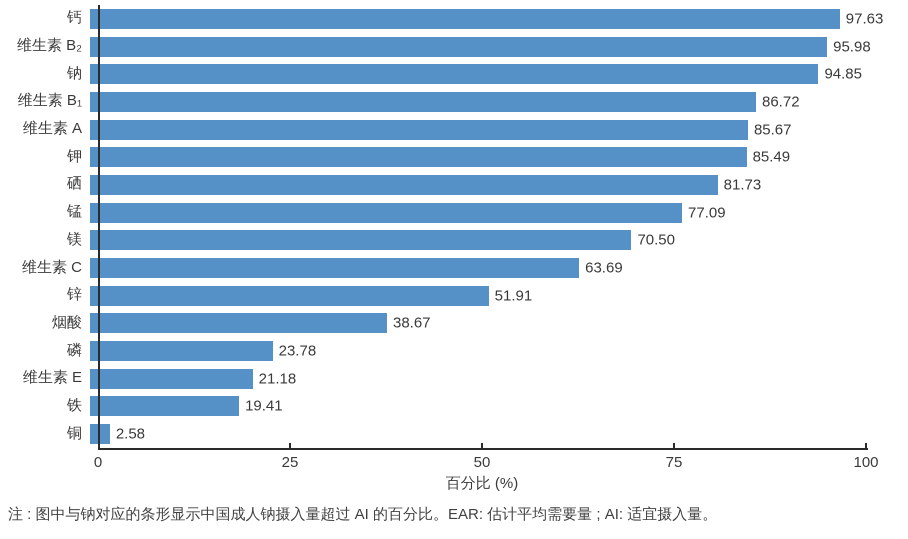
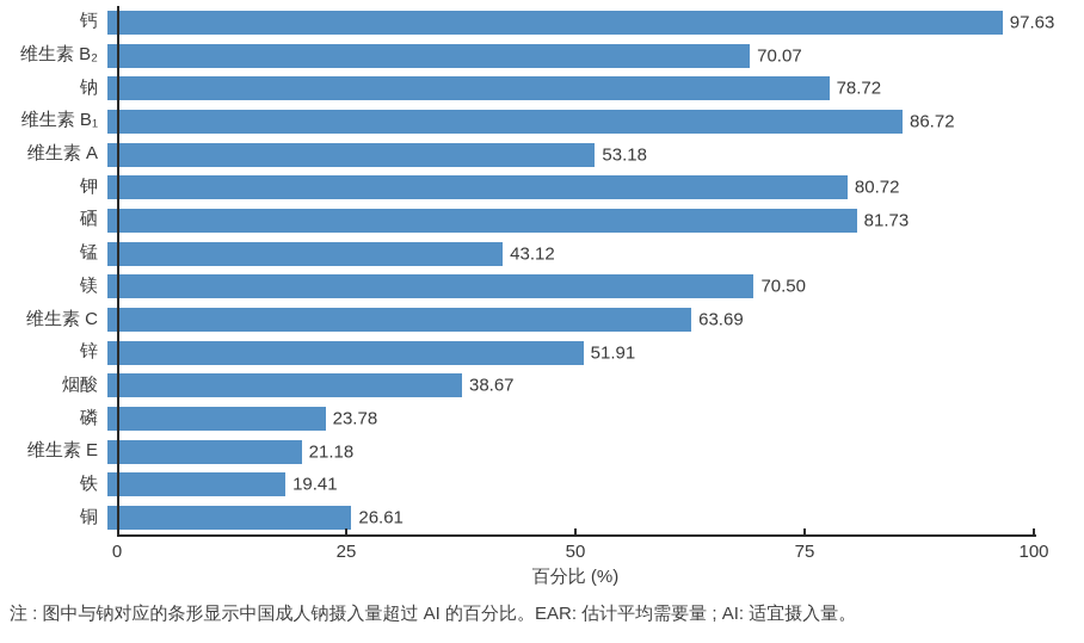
维生素 B₂: 95.98 -> 70.07
钠: 94.85 -> 78.72
维生素 A: 85.67 -> 53.18
钾: 85.49 -> 80.72
锰: 77.09 -> 43.12
铜: 2.58 -> 26.61
